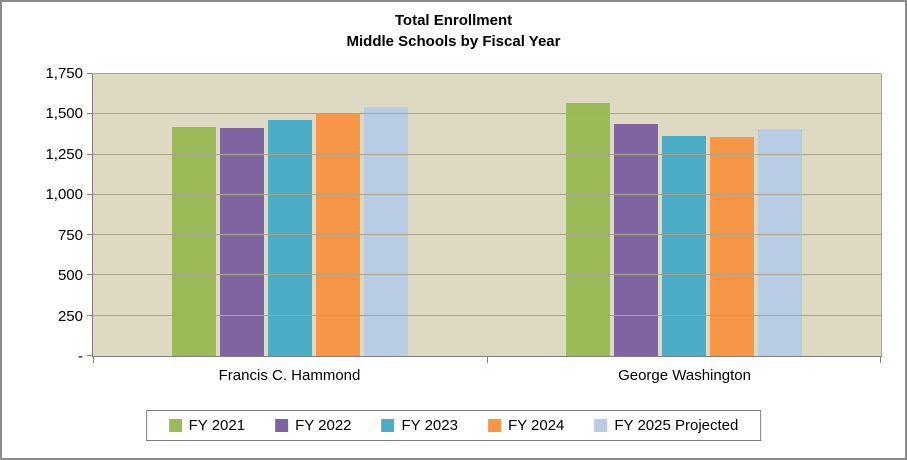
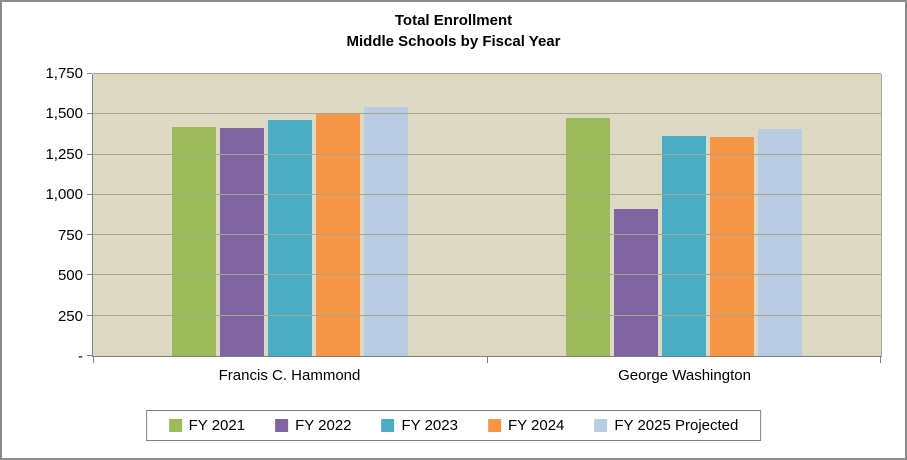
FY 2021/George Washington: 1570 -> 1480
FY 2022/George Washington: 1440 -> 910
